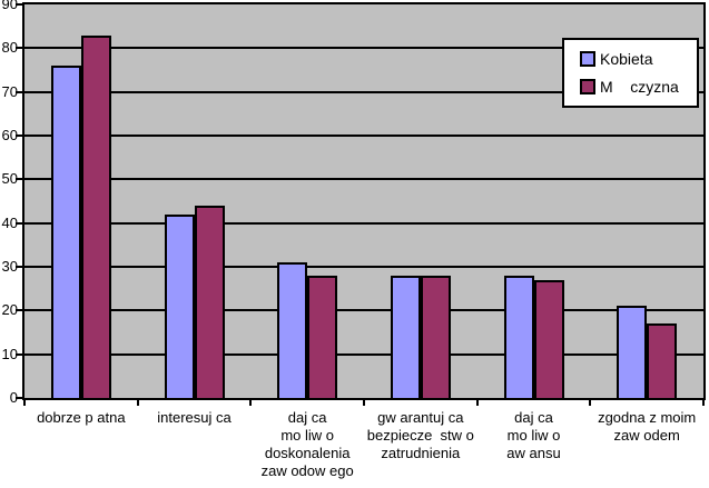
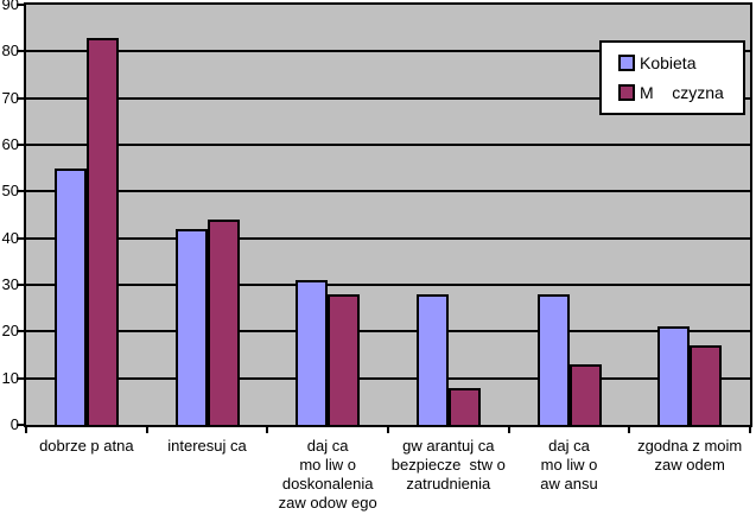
Kobieta/dobrze p atna: 76 -> 55
M czyzna/gw arantuj ca bezpiecze stw o zatrudnienia: 28 -> 8
M czyzna/daj ca mo liw o aw ansu: 27 -> 13
